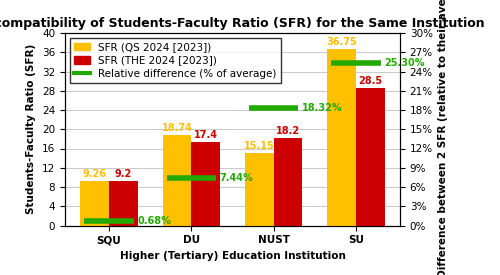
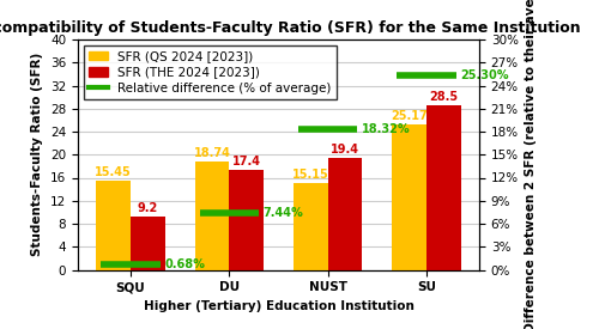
SFR (QS 2024 [2023])/SQU: 9.26 -> 15.45
SFR (THE 2024 [2023])/NUST: 18.2 -> 19.4
SFR (QS 2024 [2023])/SU: 36.75 -> 25.17
